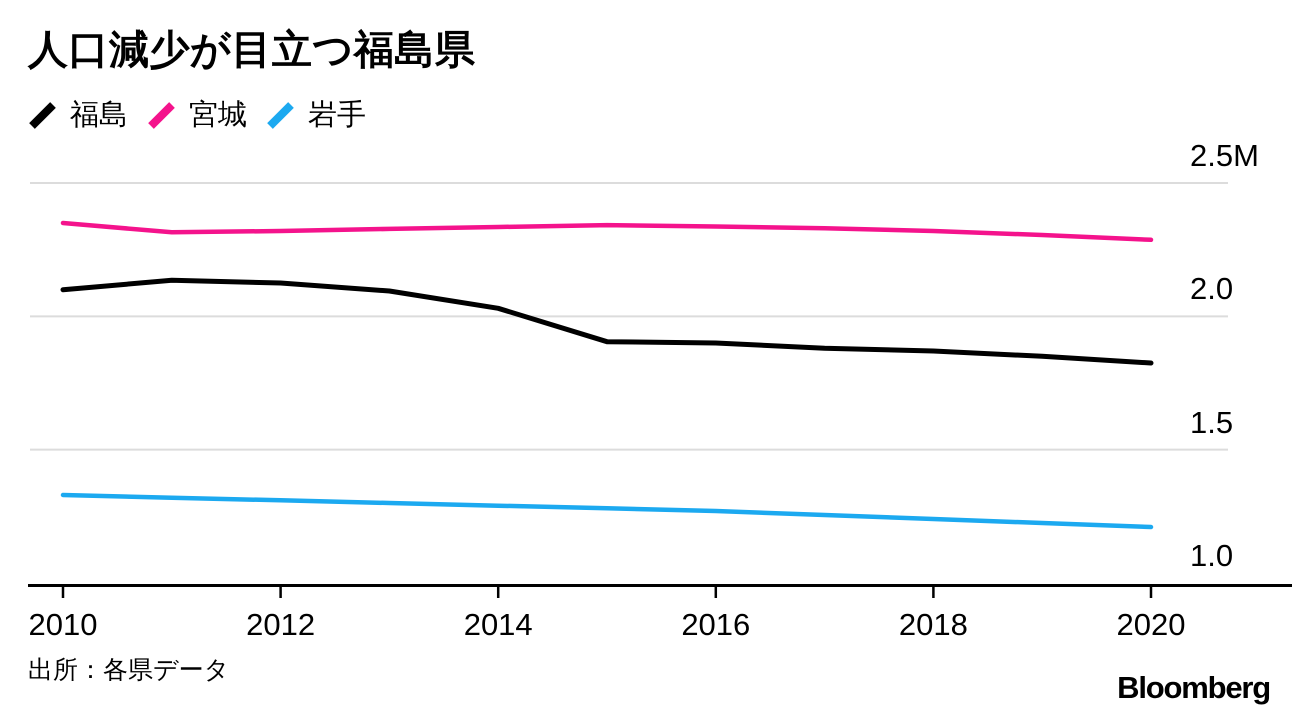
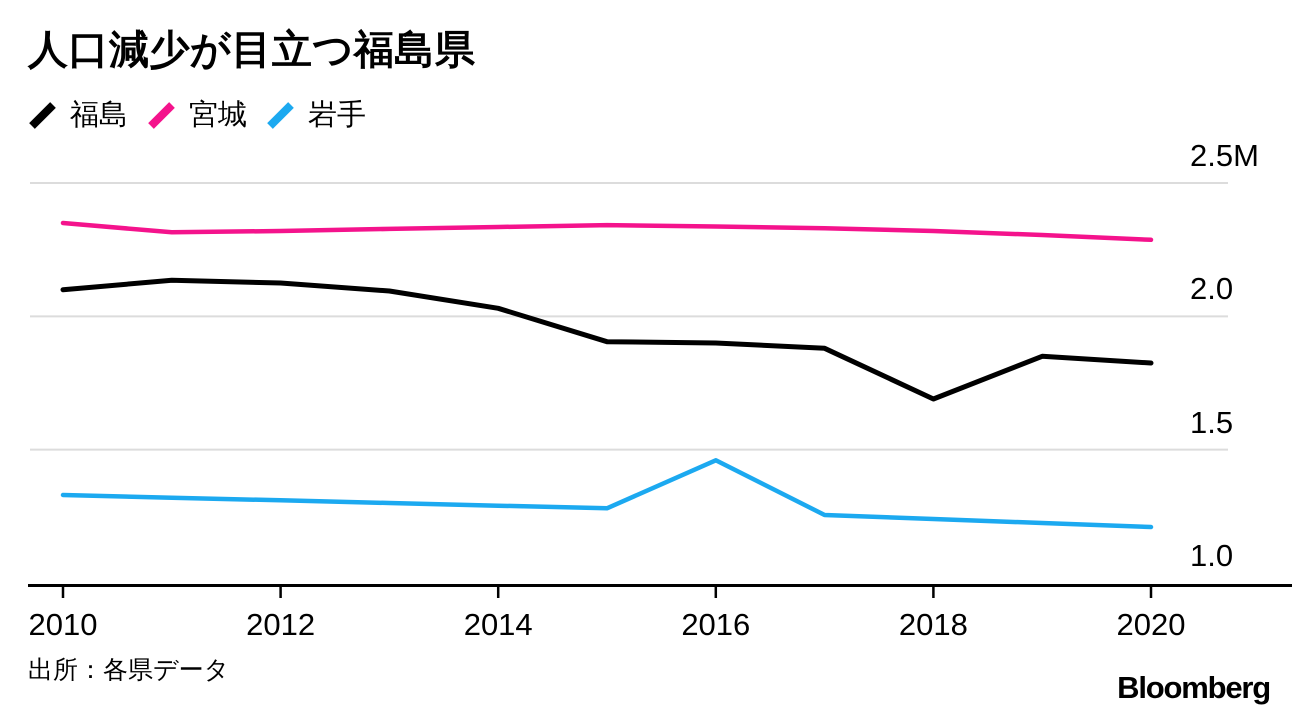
岩手/2016: 1.27M -> 1.46M
福島/2018: 1.87M -> 1.69M
